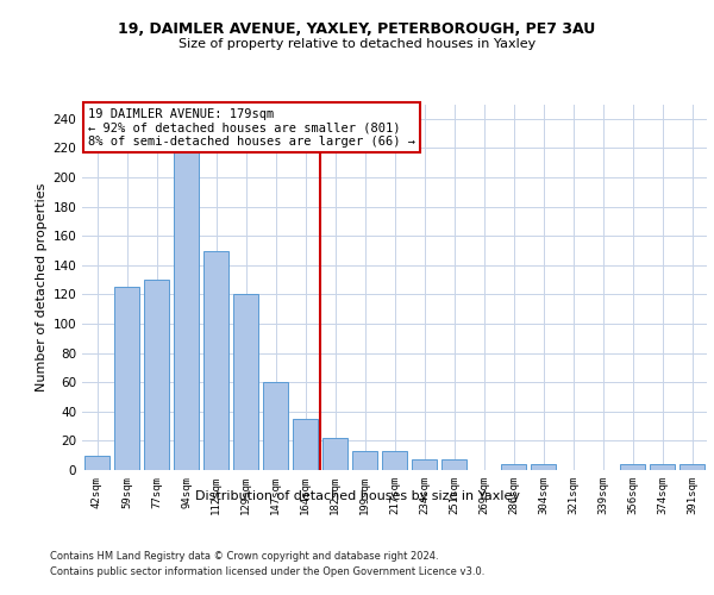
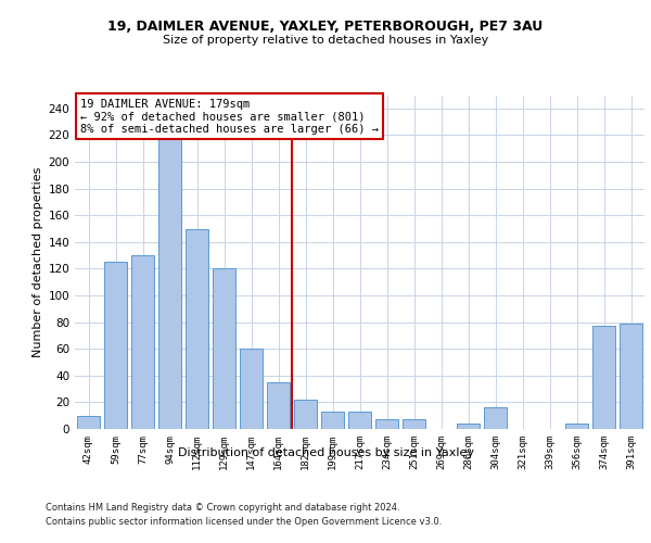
304sqm: 4 -> 16
374sqm: 4 -> 77
391sqm: 4 -> 79
